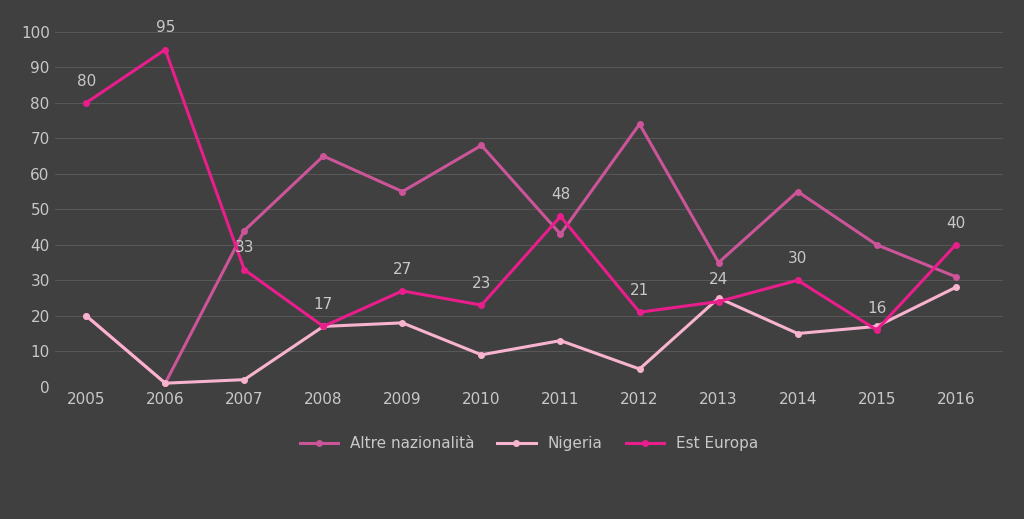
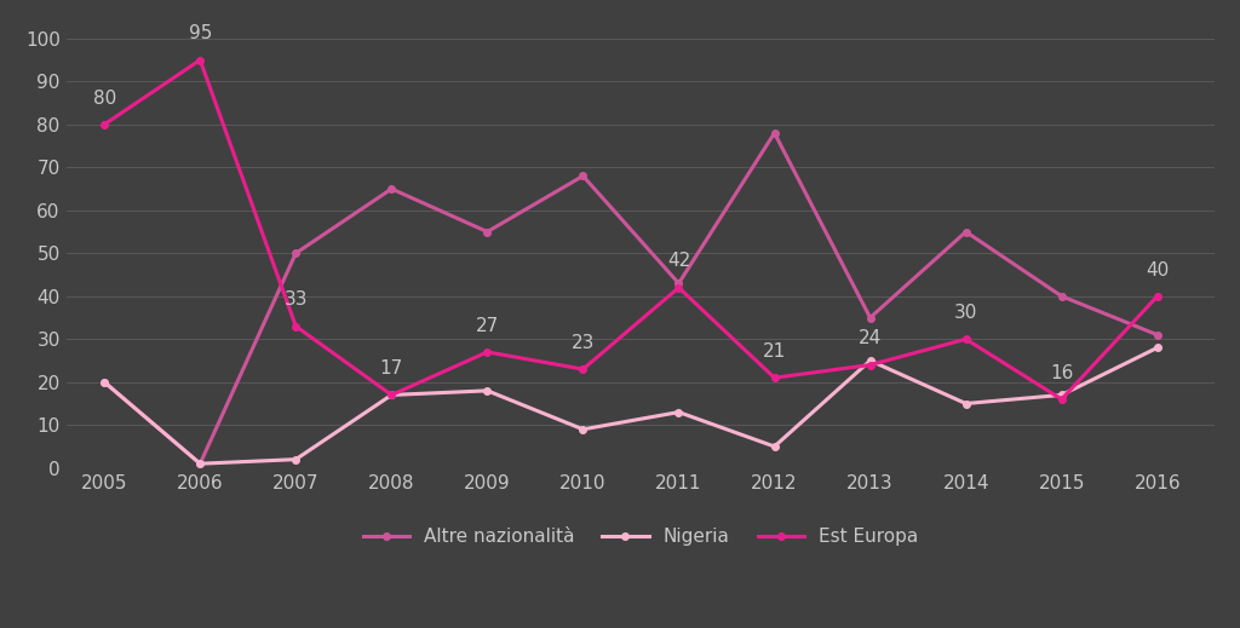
Altre nazionalità/2007: 44 -> 50
Est Europa/2011: 48 -> 42
Altre nazionalità/2012: 74 -> 78
